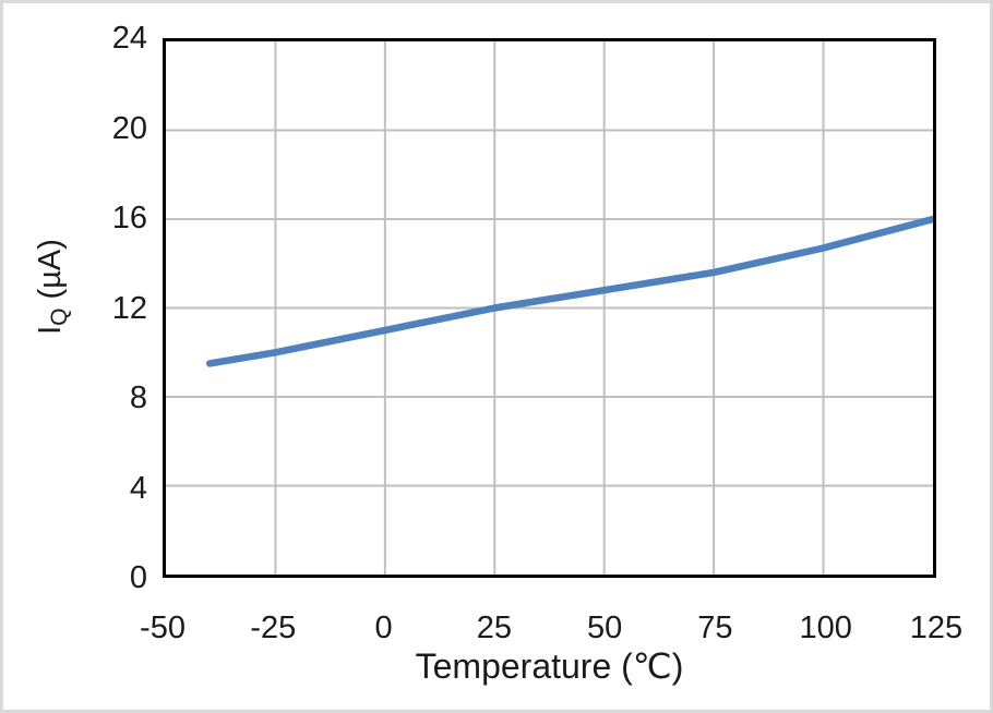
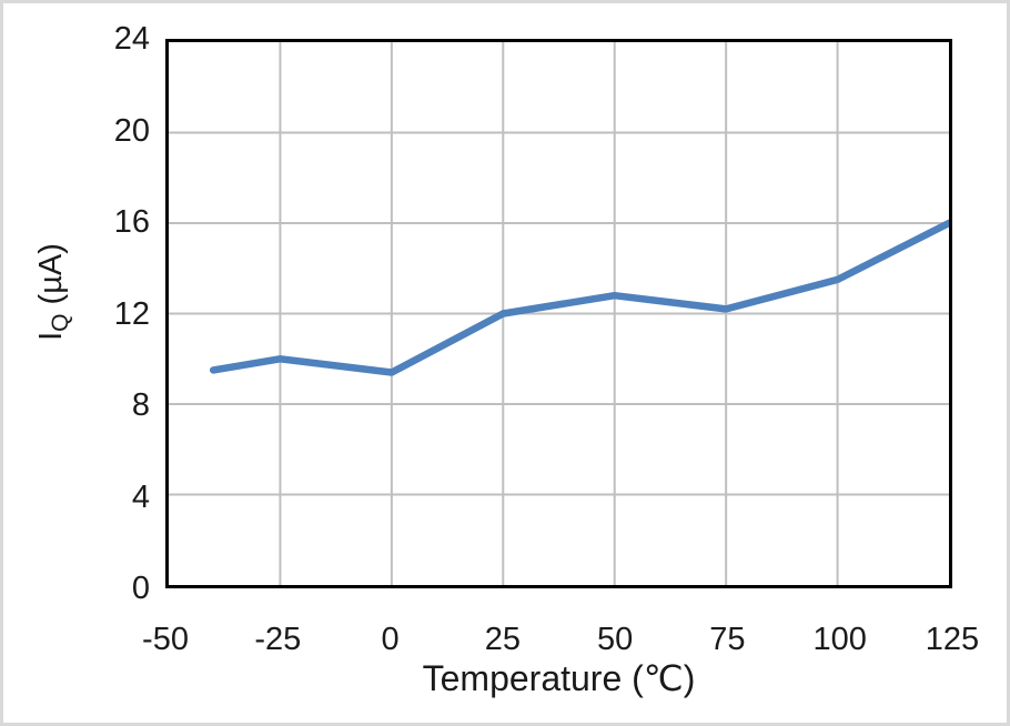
0: 11.0 -> 9.4
75: 13.6 -> 12.2
100: 14.7 -> 13.5
